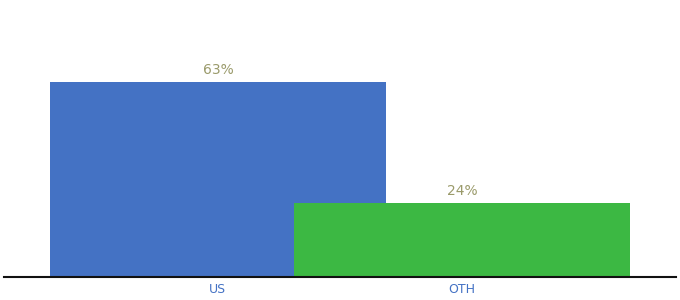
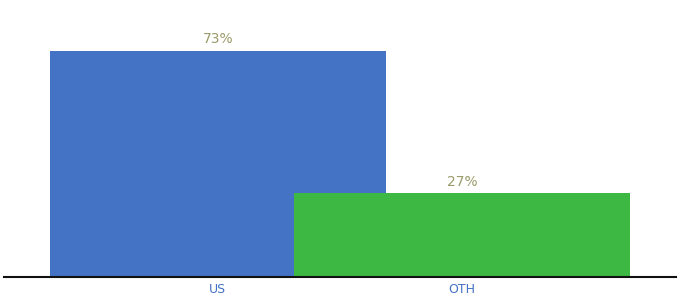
US: 63% -> 73%
OTH: 24% -> 27%
